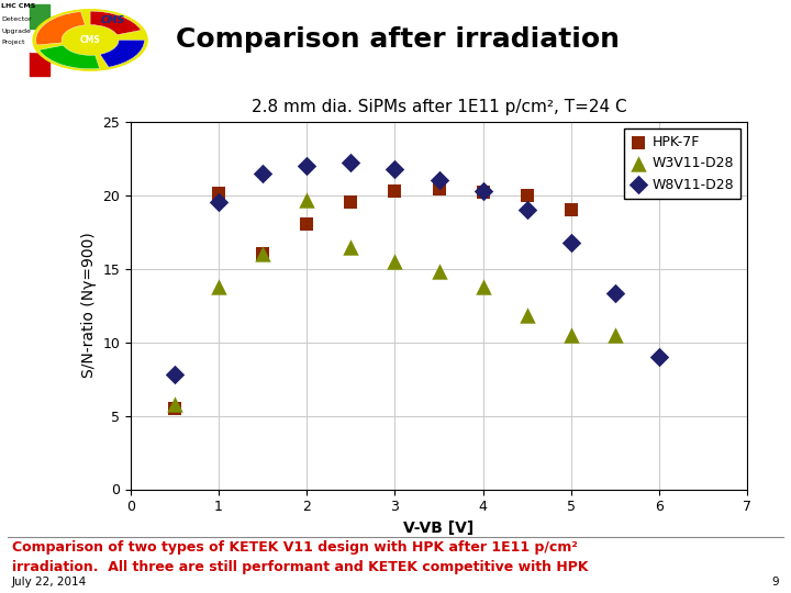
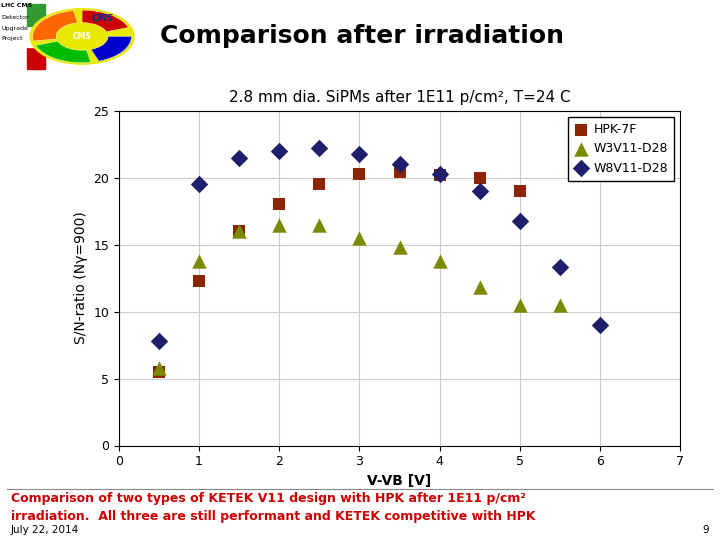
HPK-7F/1: 20.1 -> 12.3
W3V11-D28/2: 19.7 -> 16.5
